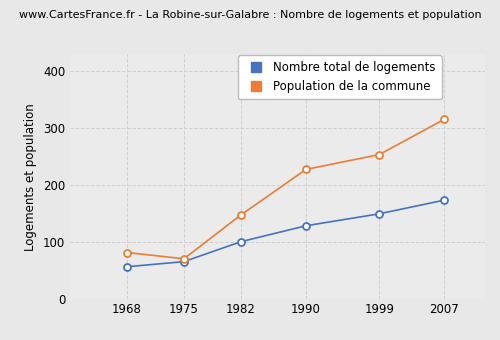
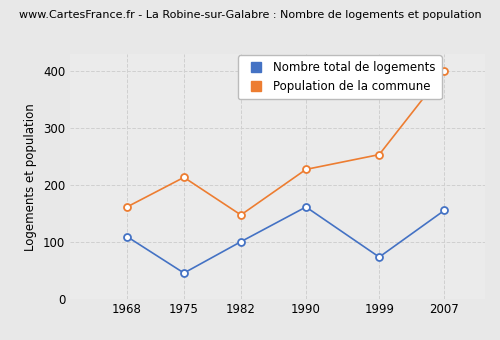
Nombre total de logements/1968: 57 -> 110
Population de la commune/1968: 82 -> 162
Nombre total de logements/1975: 66 -> 46
Population de la commune/1975: 71 -> 214
Nombre total de logements/1990: 129 -> 162
Nombre total de logements/1999: 150 -> 74
Nombre total de logements/2007: 174 -> 156
Population de la commune/2007: 316 -> 400
